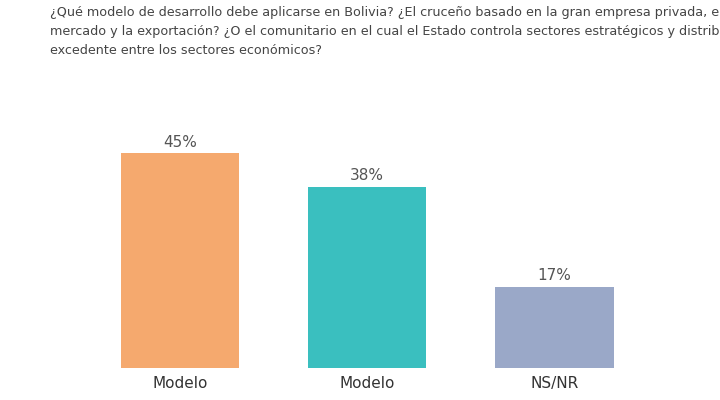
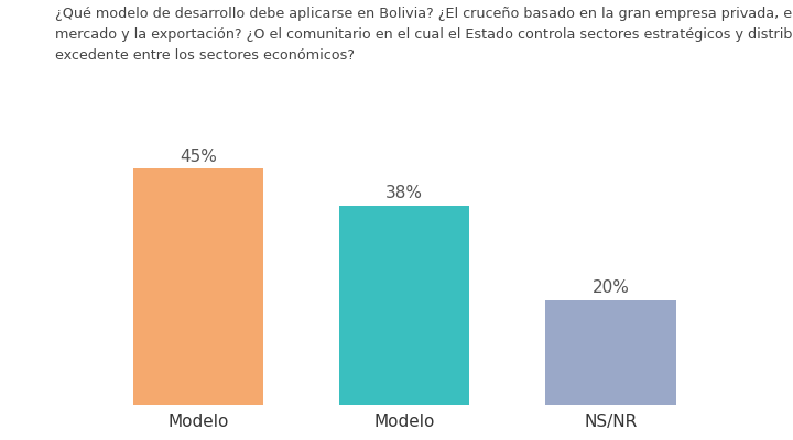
NS/NR: 17% -> 20%
